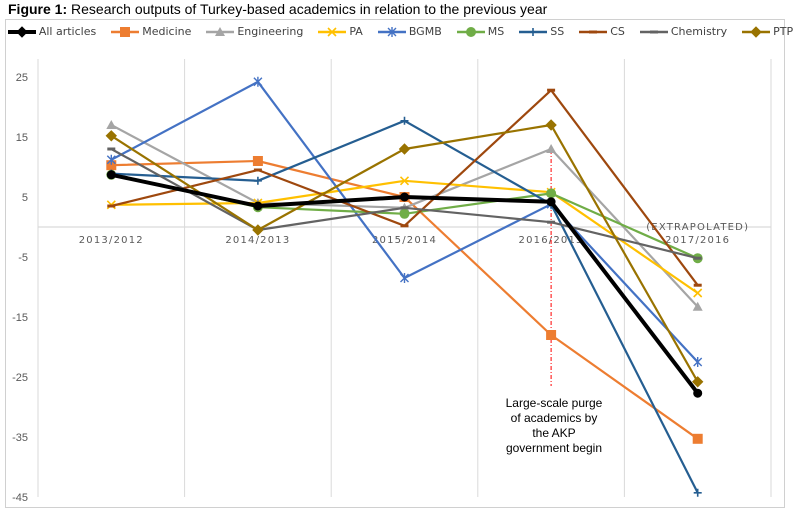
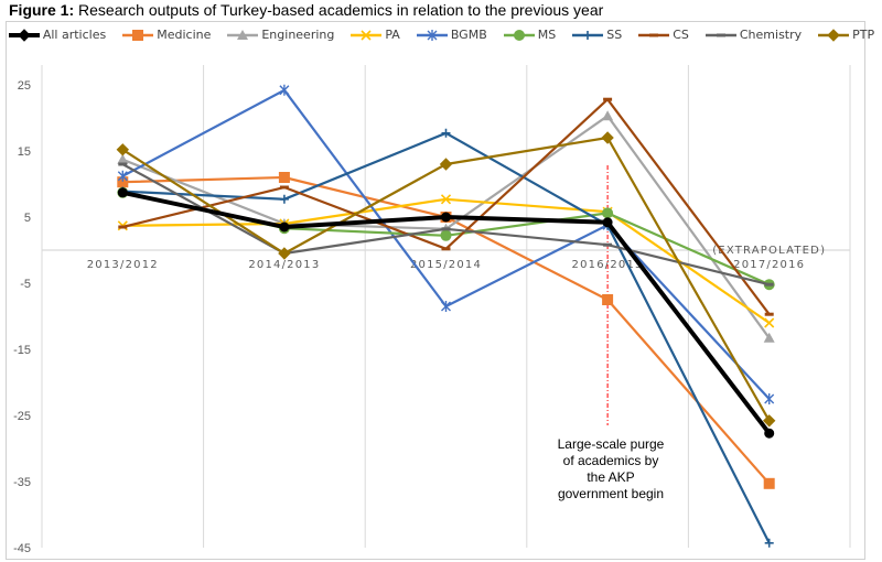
Engineering/2013/2012: 17 -> 14
Medicine/2016/2015: -18 -> -8
Engineering/2016/2015: 13 -> 20
